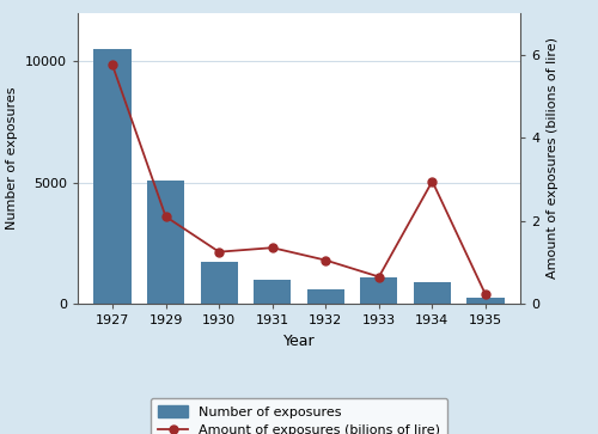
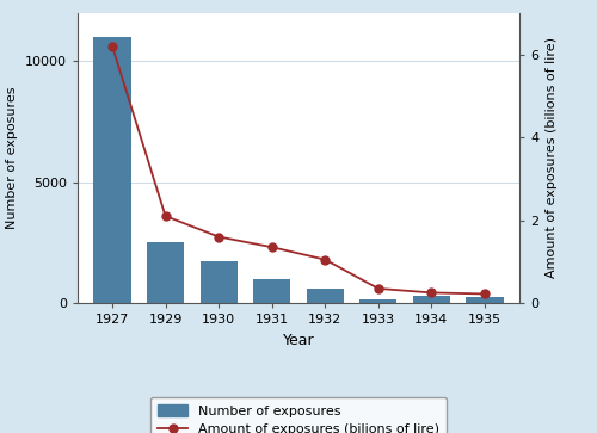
Number of exposures/1927: 10500 -> 11000
Amount of exposures (bilions of lire)/1927: 5.75 -> 6.20
Number of exposures/1929: 5100 -> 2500
Amount of exposures (bilions of lire)/1930: 1.25 -> 1.60
Number of exposures/1933: 1100 -> 150
Amount of exposures (bilions of lire)/1933: 0.65 -> 0.35
Number of exposures/1934: 900 -> 300
Amount of exposures (bilions of lire)/1934: 2.95 -> 0.25
